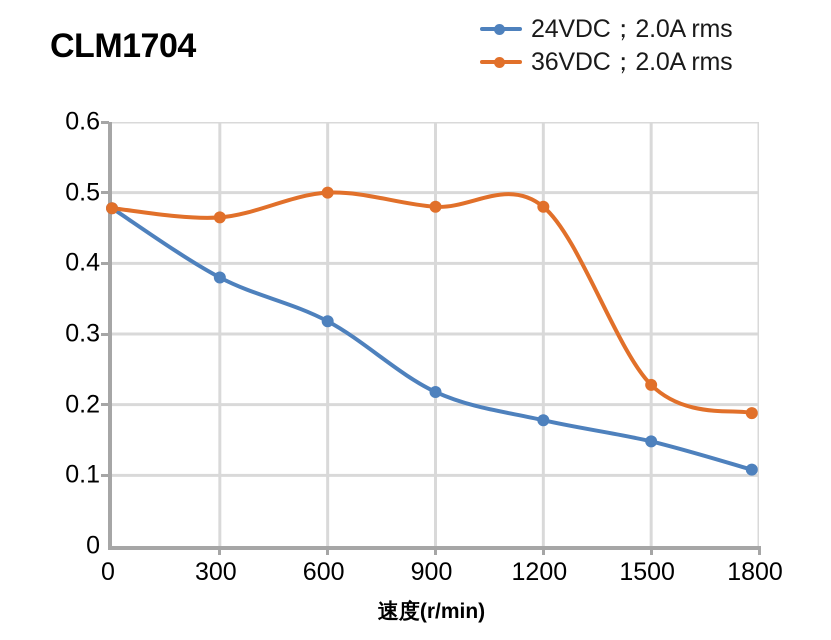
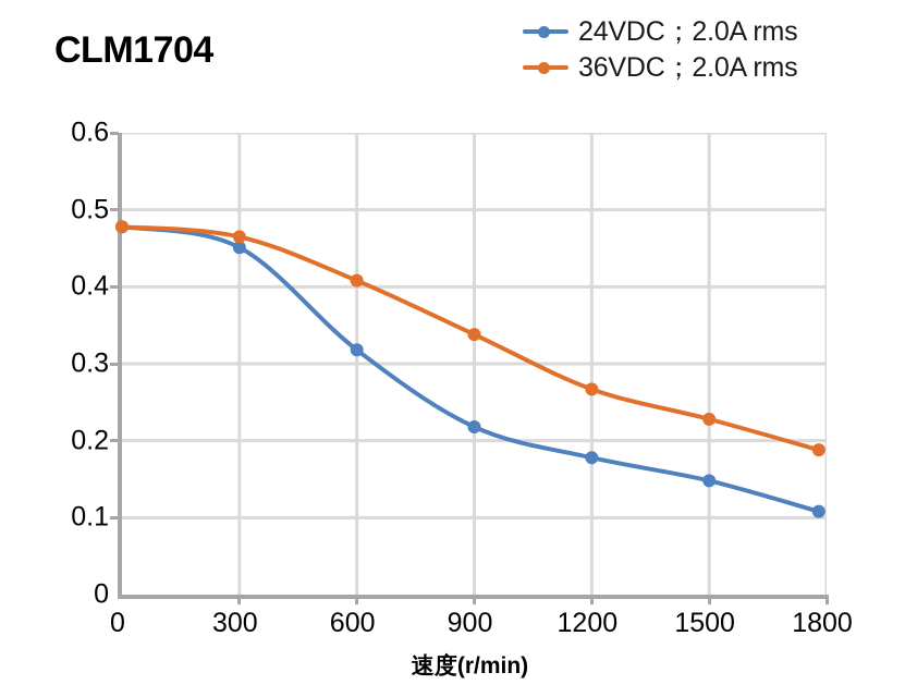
24VDC；2.0A rms/300: 0.38 -> 0.45
36VDC；2.0A rms/600: 0.50 -> 0.41
36VDC；2.0A rms/900: 0.48 -> 0.34
36VDC；2.0A rms/1200: 0.48 -> 0.27
